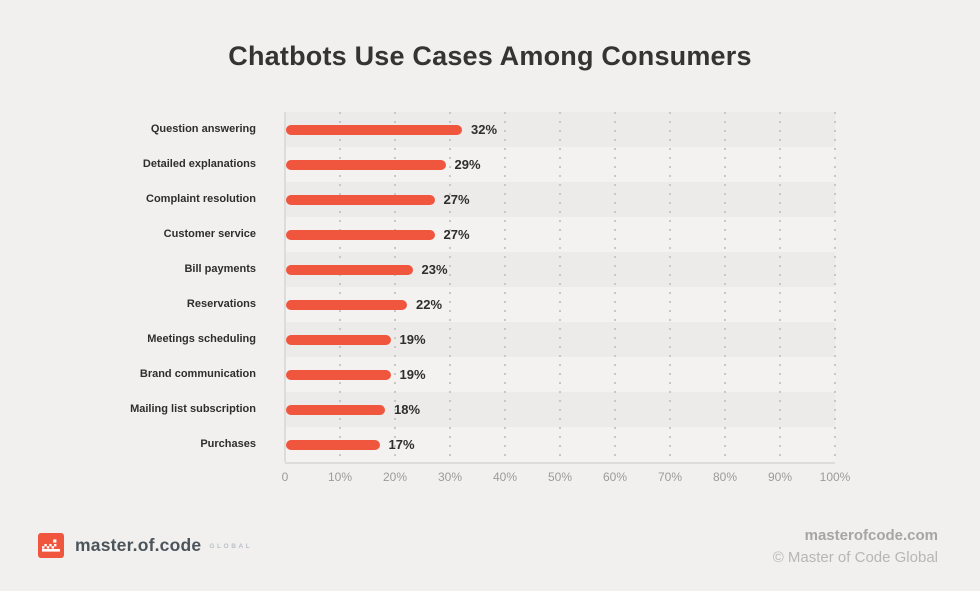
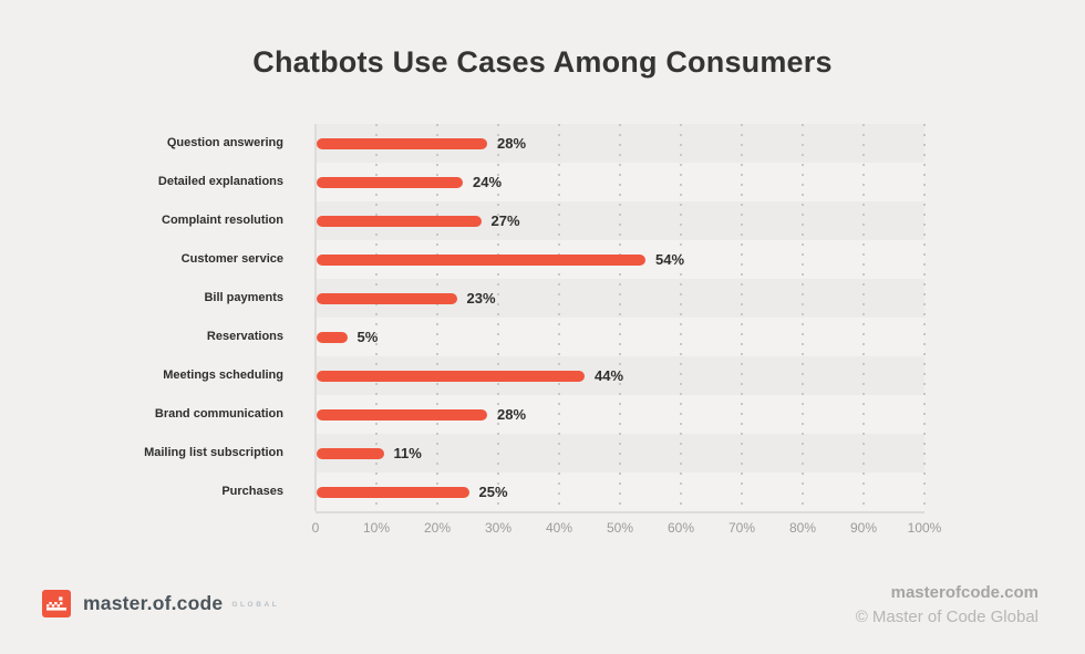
Question answering: 32% -> 28%
Detailed explanations: 29% -> 24%
Customer service: 27% -> 54%
Reservations: 22% -> 5%
Meetings scheduling: 19% -> 44%
Brand communication: 19% -> 28%
Mailing list subscription: 18% -> 11%
Purchases: 17% -> 25%
